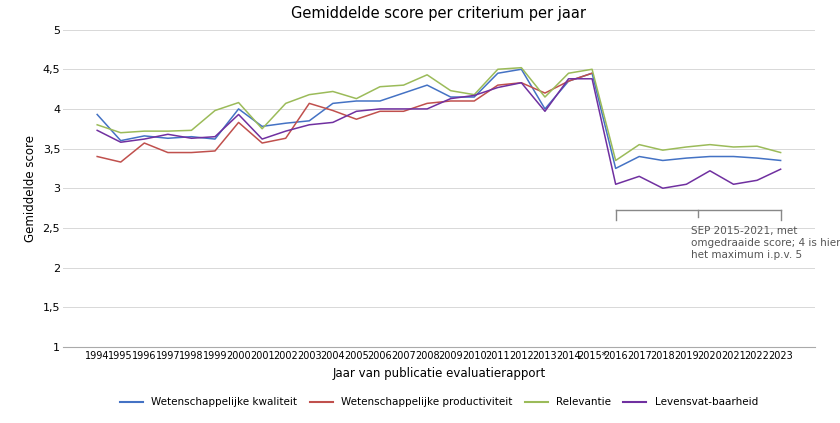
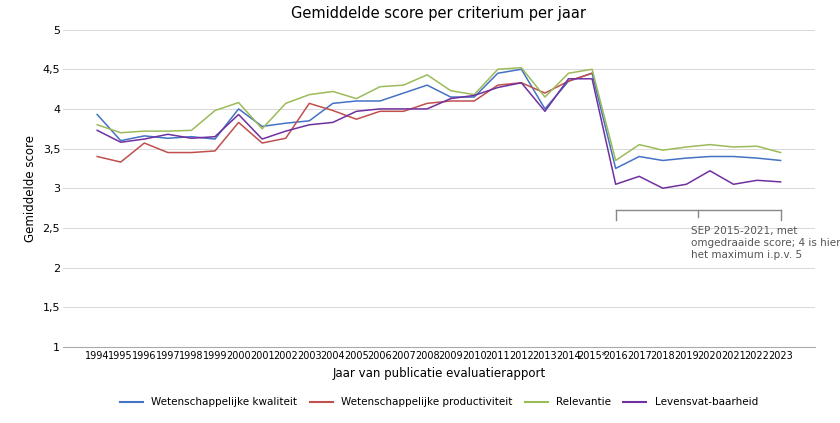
Levensvat­baarheid/2023: 3,24 -> 3,08
